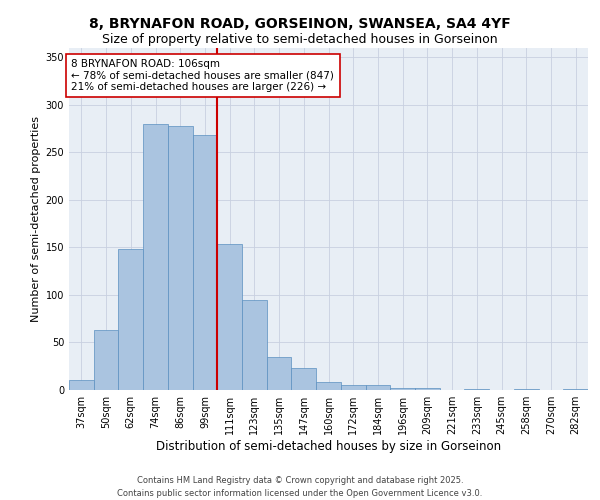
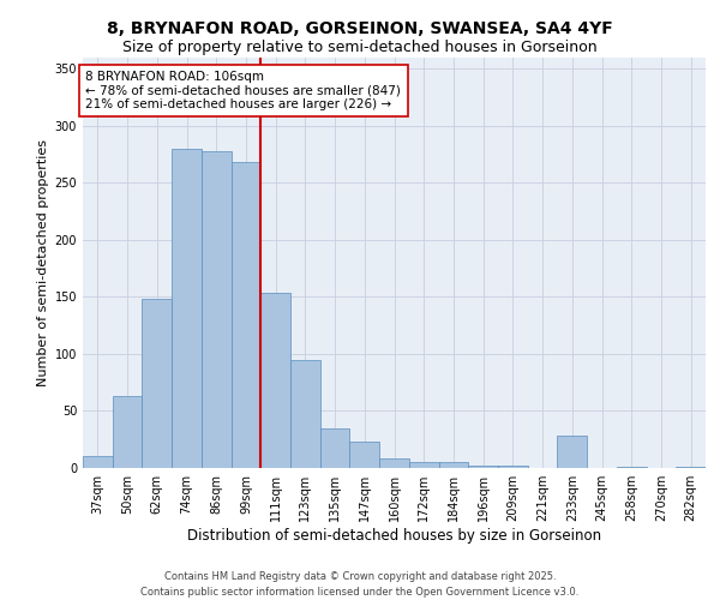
233sqm: 1 -> 28
